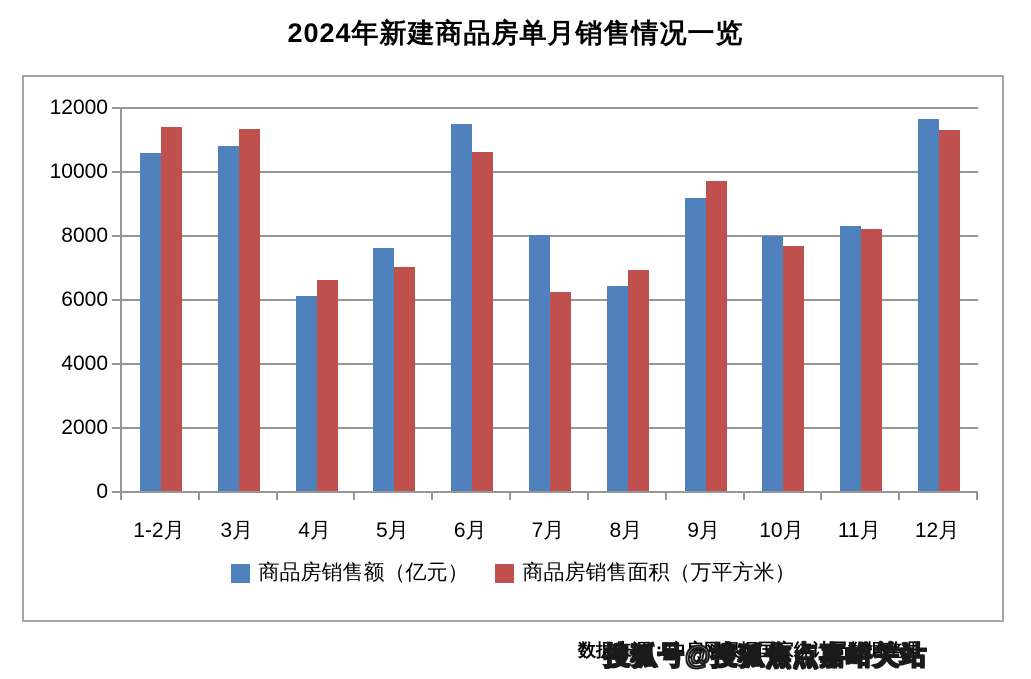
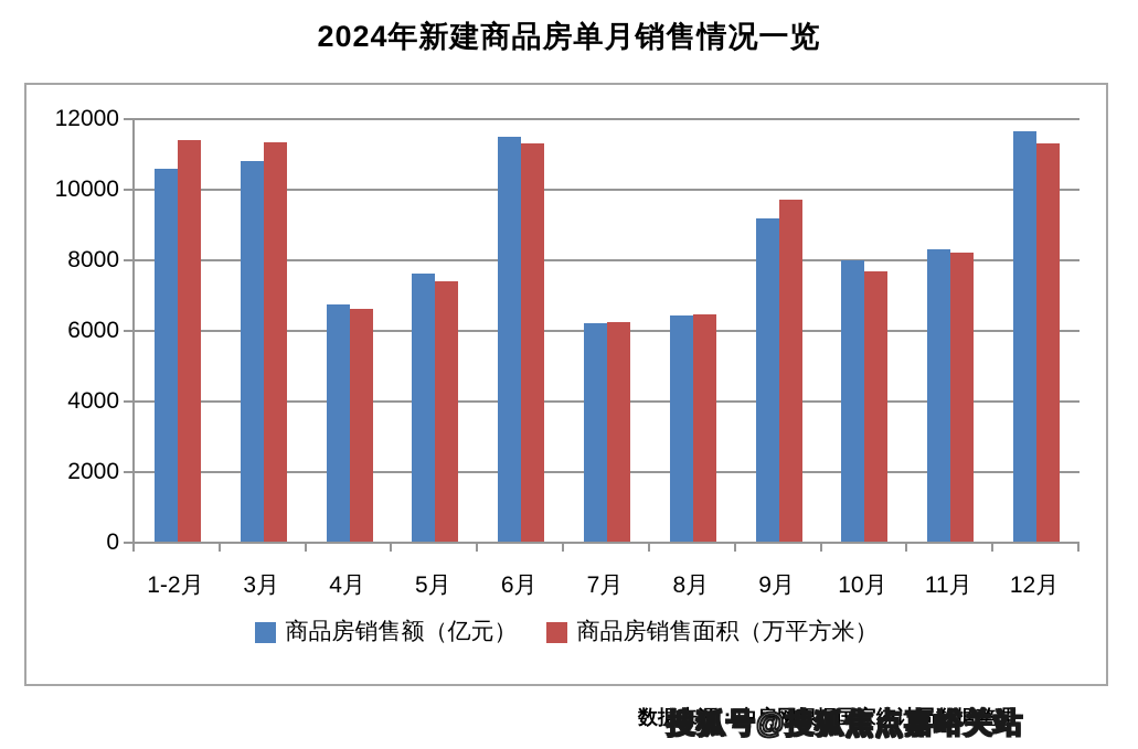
商品房销售额（亿元）/4月: 6100 -> 6700
商品房销售面积（万平方米）/5月: 7000 -> 7400
商品房销售面积（万平方米）/6月: 10600 -> 11300
商品房销售额（亿元）/7月: 8000 -> 6200
商品房销售面积（万平方米）/8月: 6900 -> 6500
